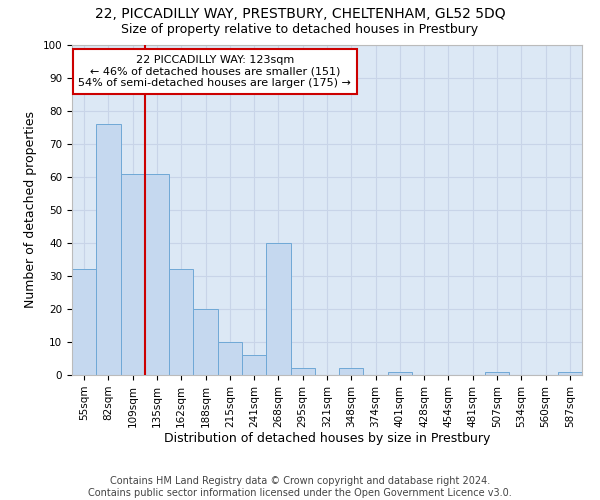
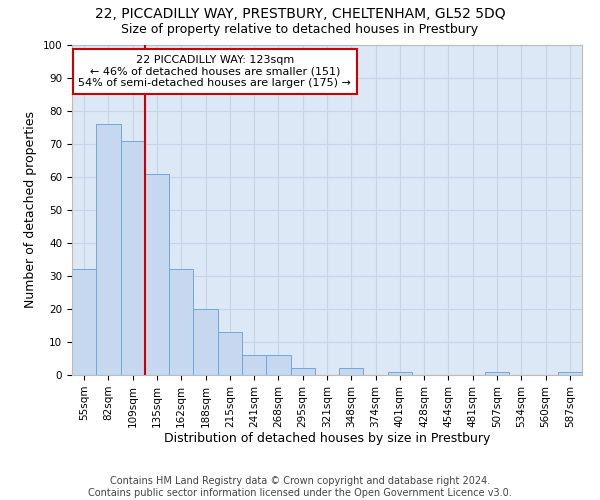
109sqm: 61 -> 71
215sqm: 10 -> 13
268sqm: 40 -> 6
